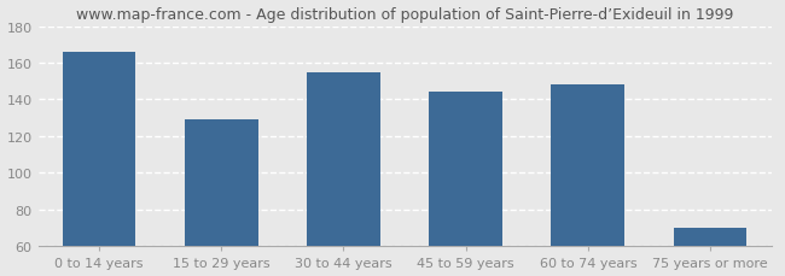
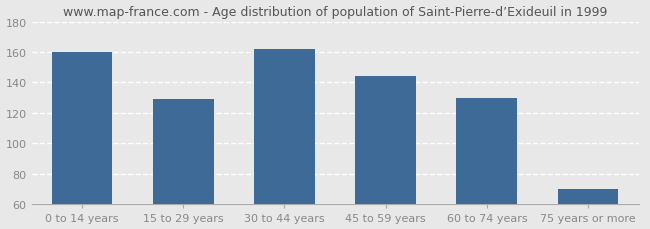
0 to 14 years: 166 -> 160
30 to 44 years: 155 -> 162
60 to 74 years: 148 -> 130
